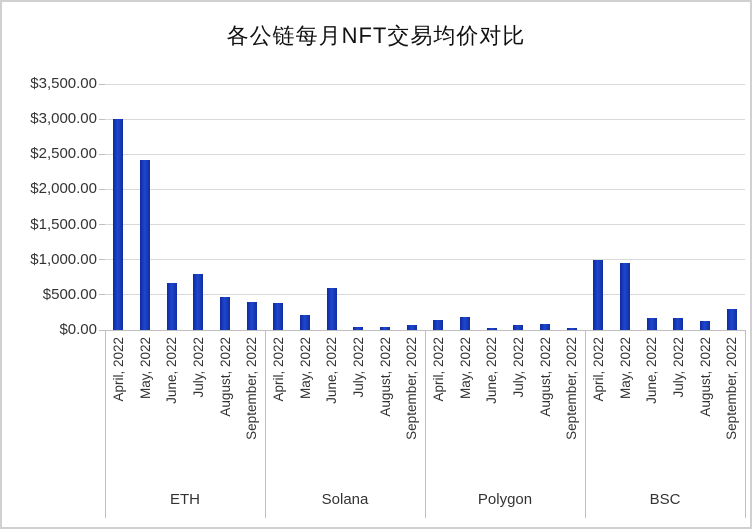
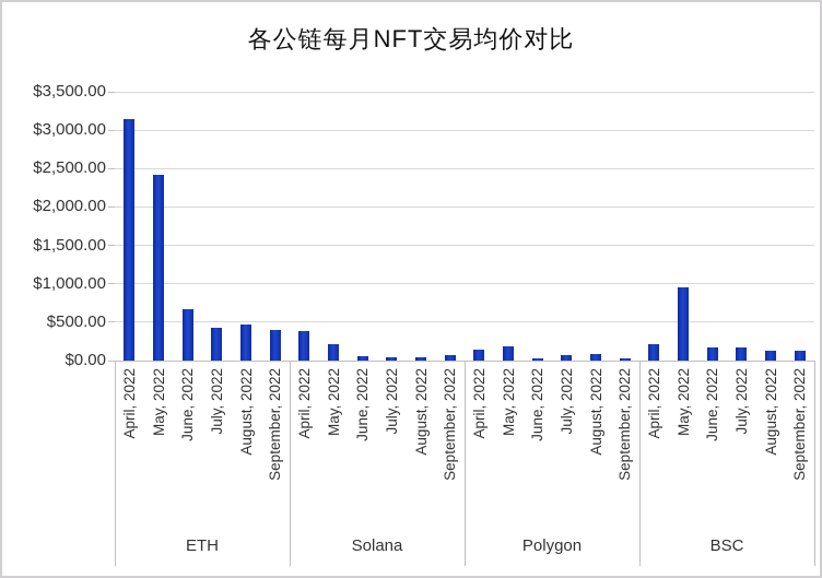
ETH/April, 2022: $3000 -> $3200
BSC/April, 2022: $1000 -> $200
Solana/June, 2022: $600 -> $100
ETH/July, 2022: $800 -> $400
BSC/September, 2022: $300 -> $100
